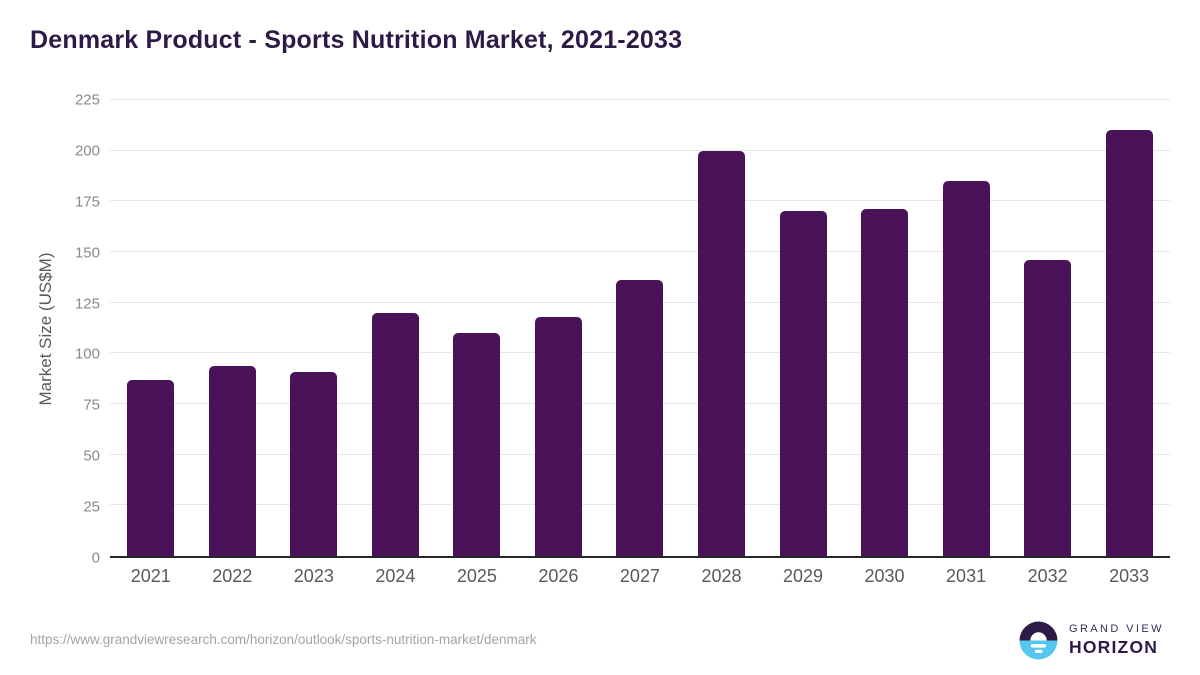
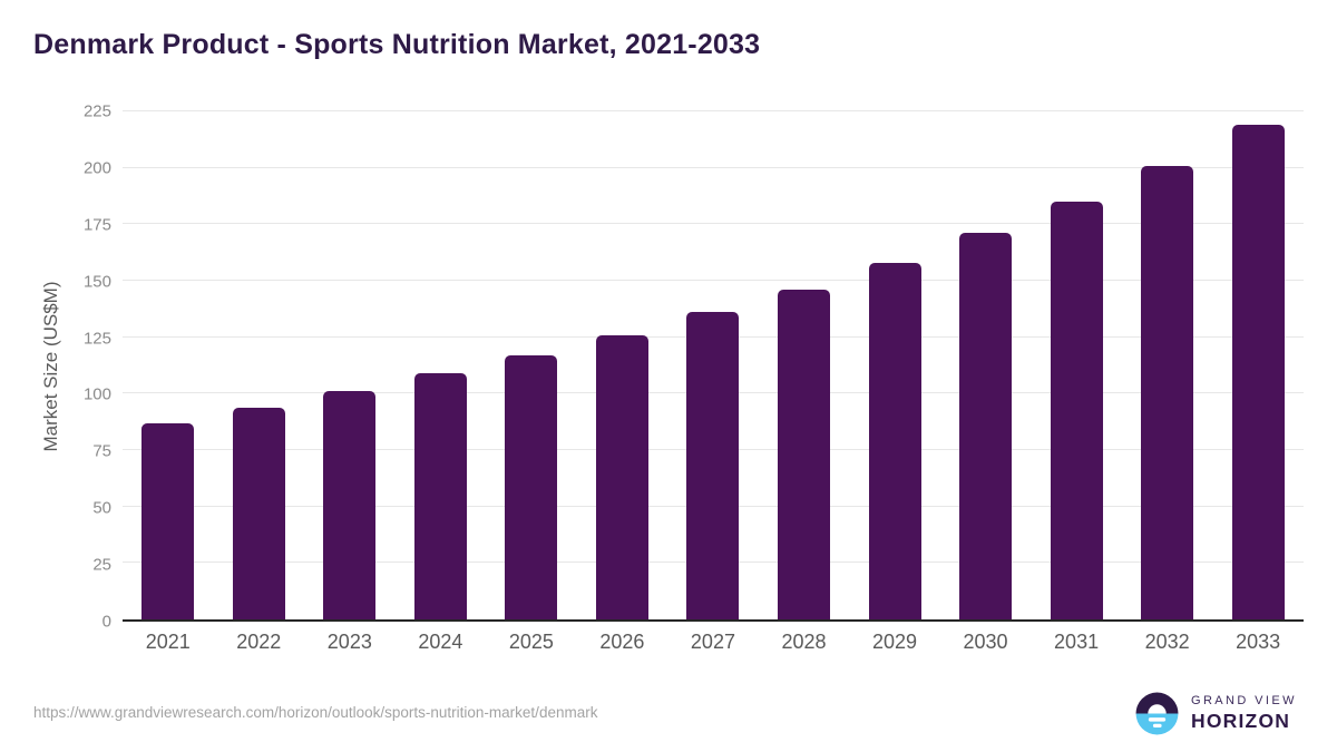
2023: 91 -> 101
2024: 120 -> 109
2025: 110 -> 117
2026: 118 -> 126
2028: 200 -> 146
2029: 170 -> 158
2032: 146 -> 201
2033: 210 -> 219
